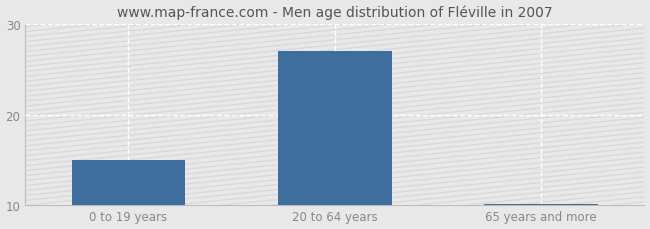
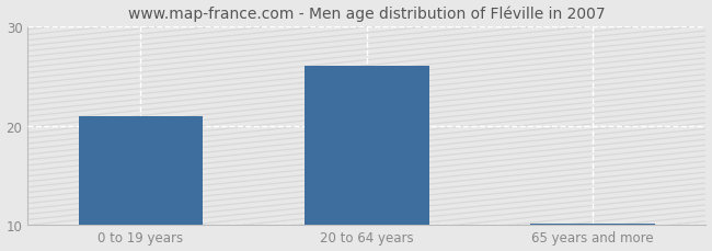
0 to 19 years: 15.0 -> 21.0
20 to 64 years: 27.0 -> 26.0
